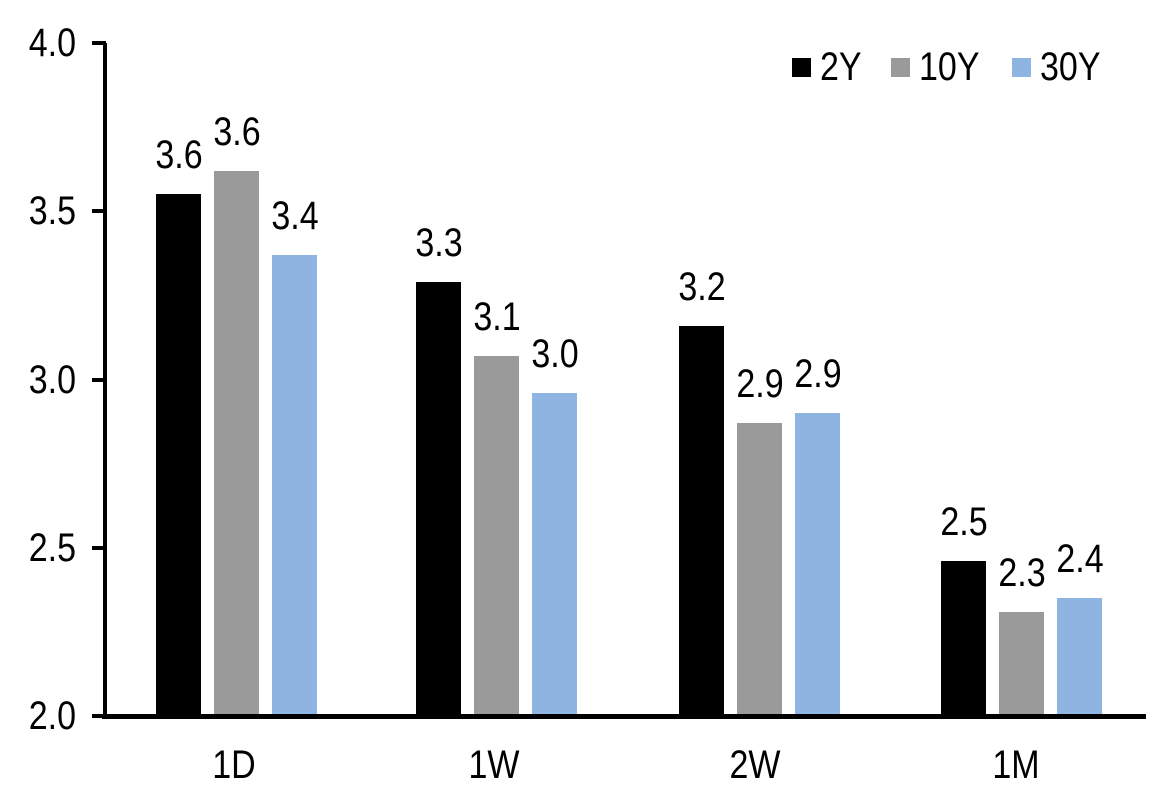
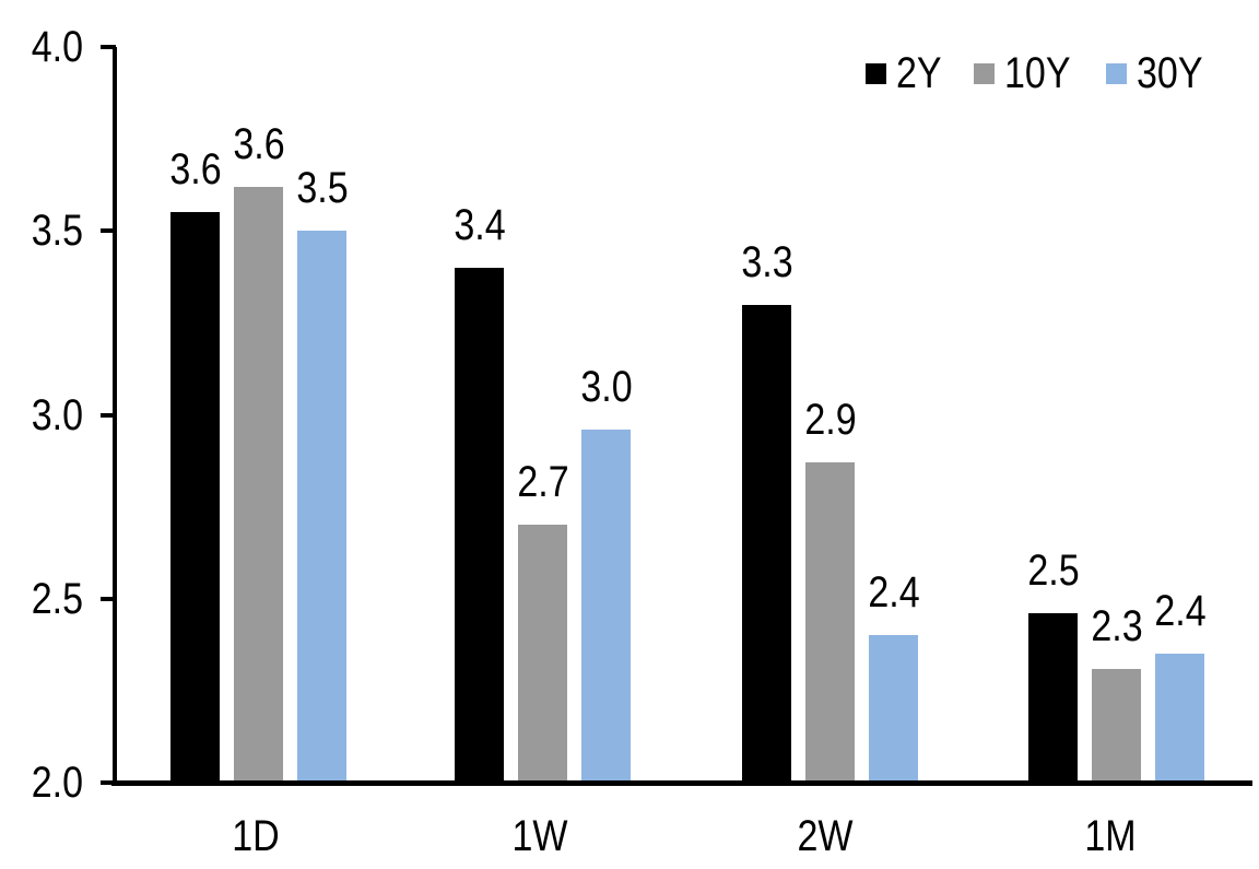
30Y/1D: 3.4 -> 3.5
2Y/1W: 3.3 -> 3.4
10Y/1W: 3.1 -> 2.7
2Y/2W: 3.2 -> 3.3
30Y/2W: 2.9 -> 2.4
